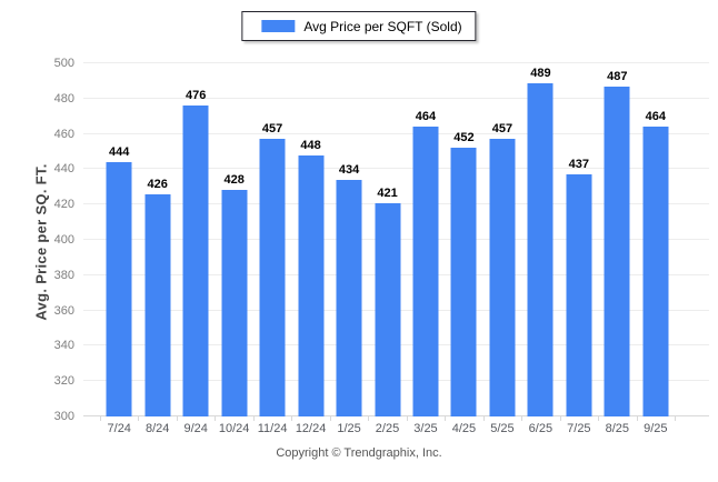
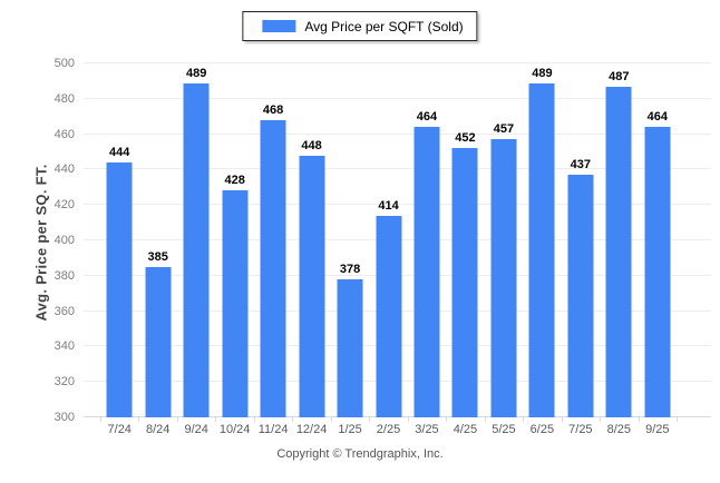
8/24: 426 -> 385
9/24: 476 -> 489
11/24: 457 -> 468
1/25: 434 -> 378
2/25: 421 -> 414
